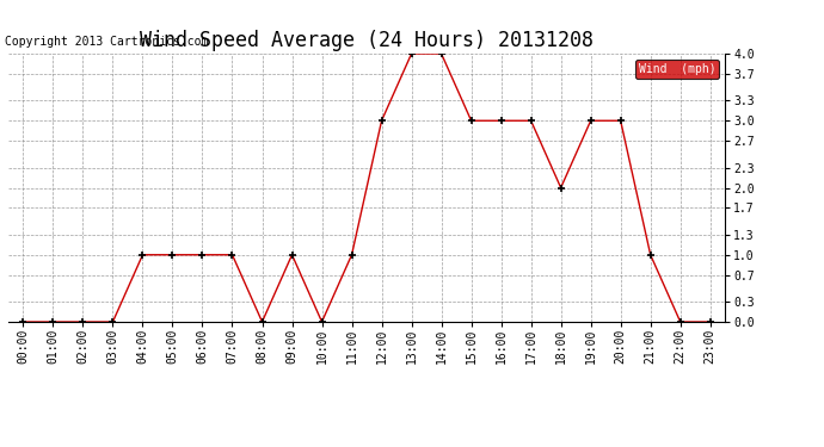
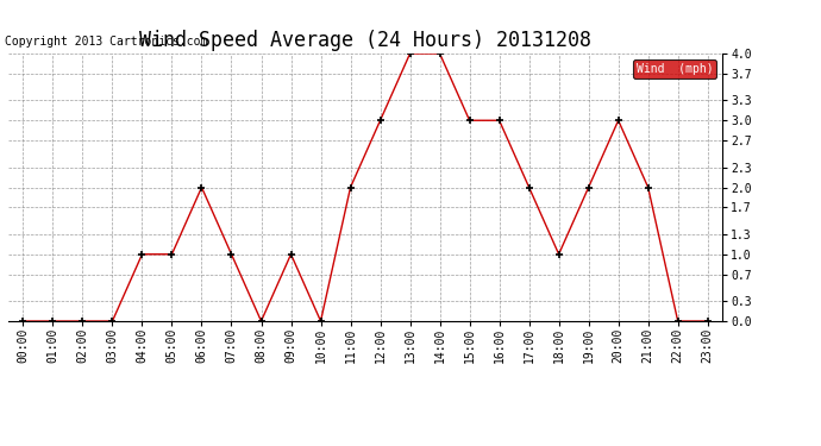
06:00: 1 -> 2
11:00: 1 -> 2
17:00: 3 -> 2
18:00: 2 -> 1
19:00: 3 -> 2
21:00: 1 -> 2
